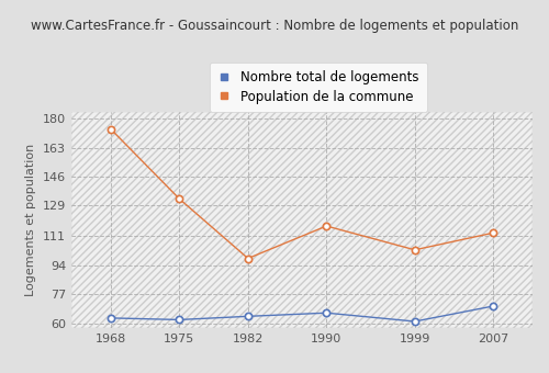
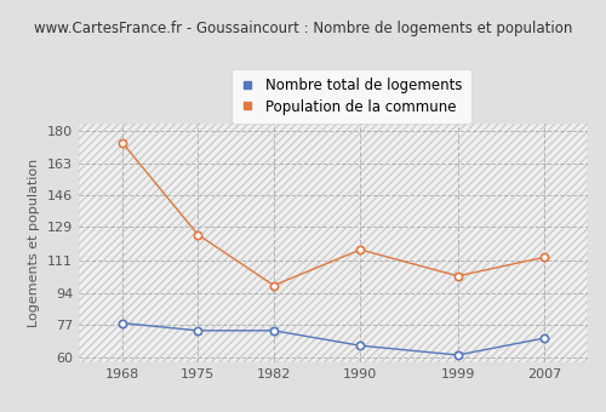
Nombre total de logements/1968: 63 -> 78
Nombre total de logements/1975: 62 -> 74
Population de la commune/1975: 133 -> 125
Nombre total de logements/1982: 64 -> 74
